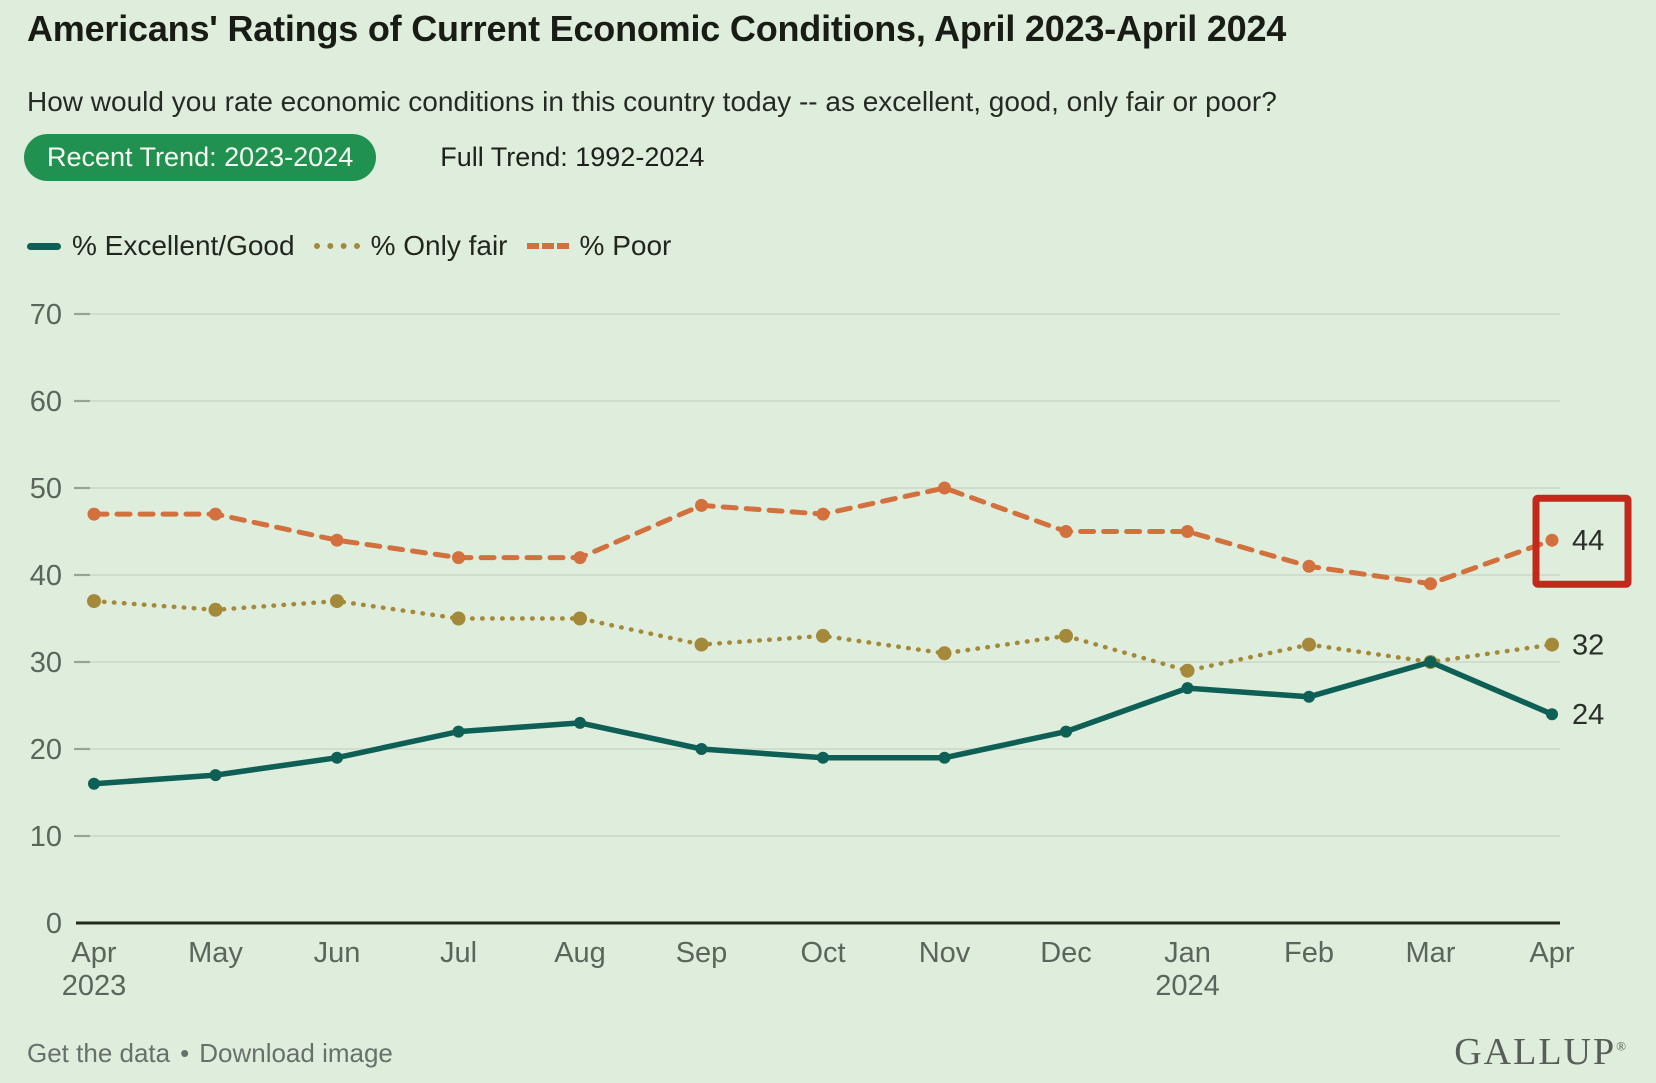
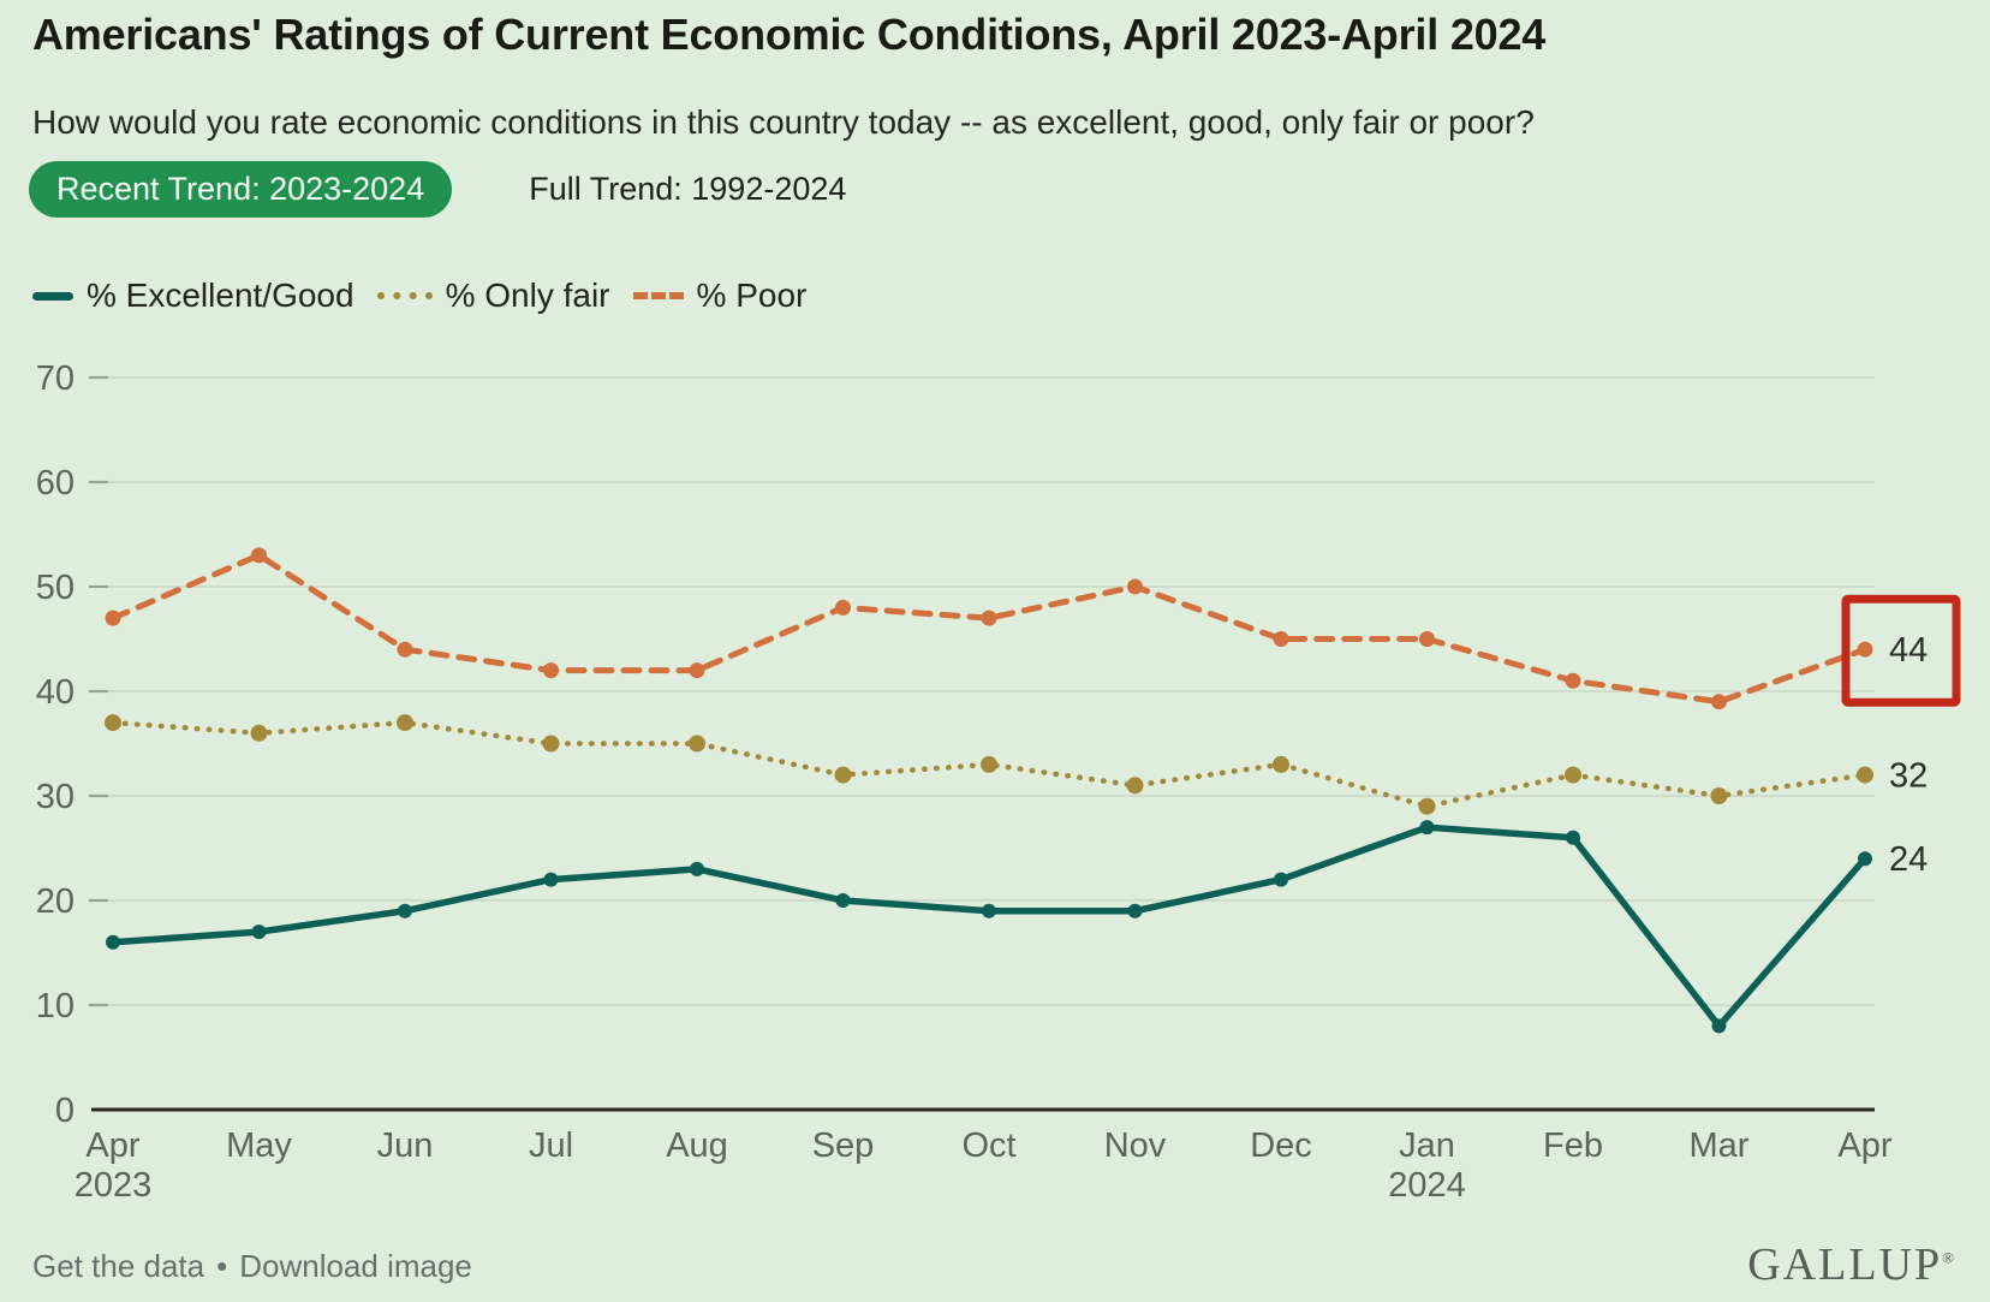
% Poor/May: 47 -> 53
% Excellent/Good/Mar: 30 -> 8
